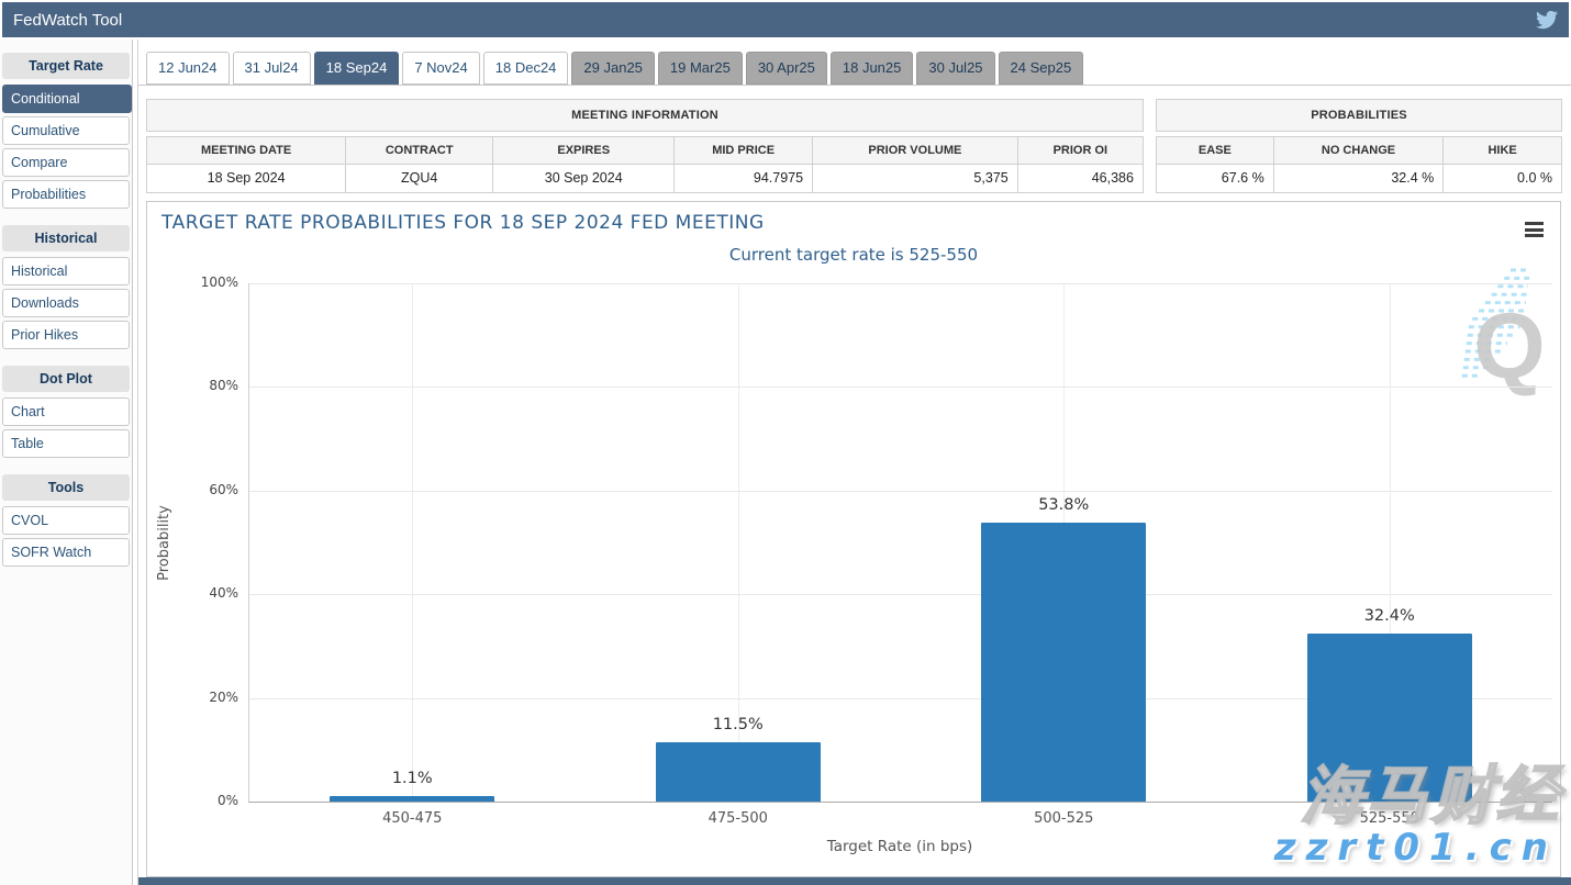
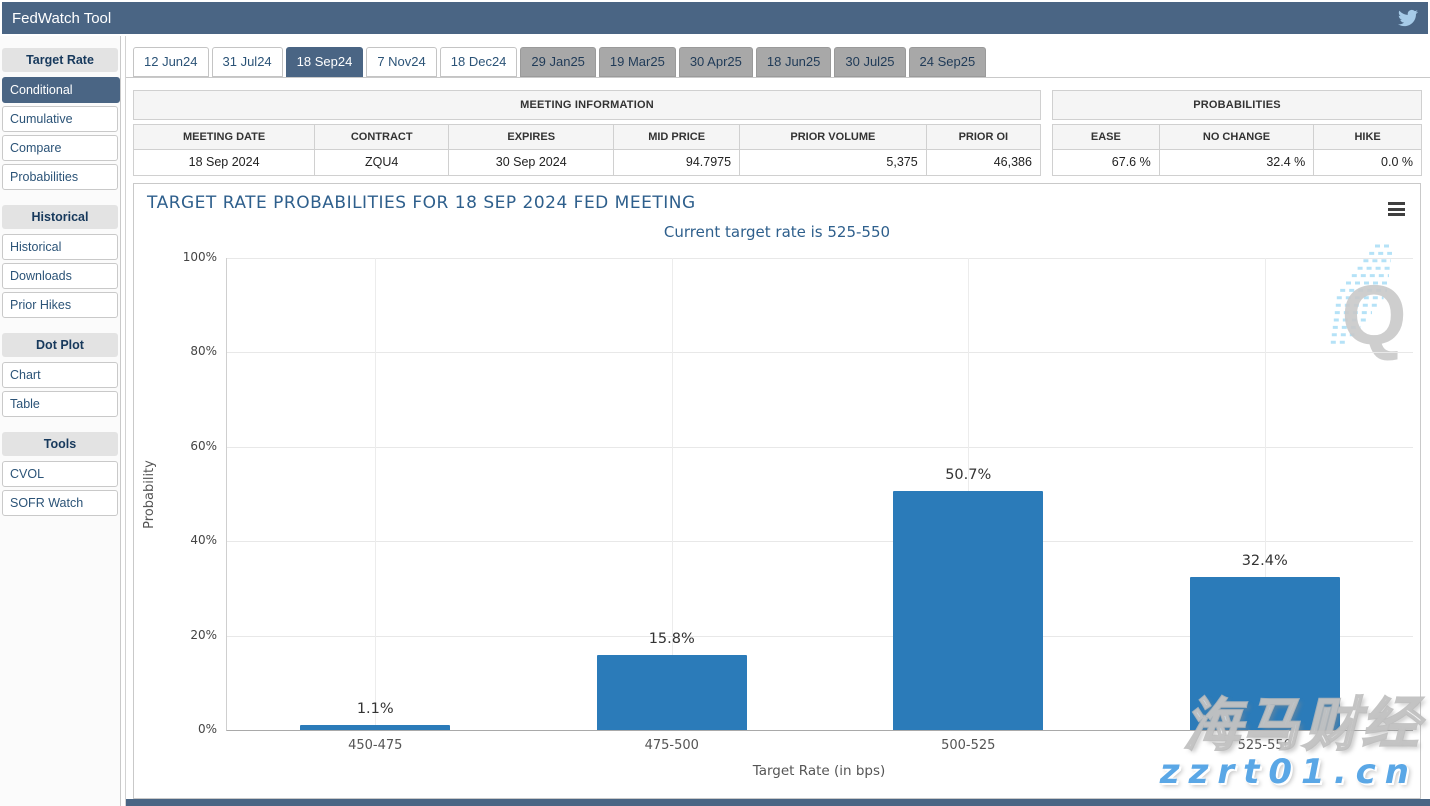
475-500: 11.5% -> 15.8%
500-525: 53.8% -> 50.7%
